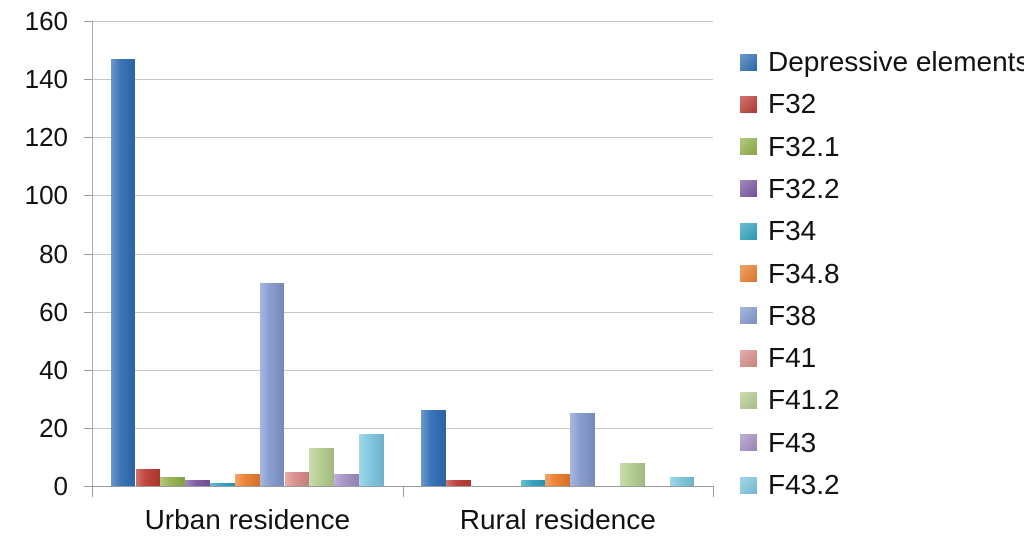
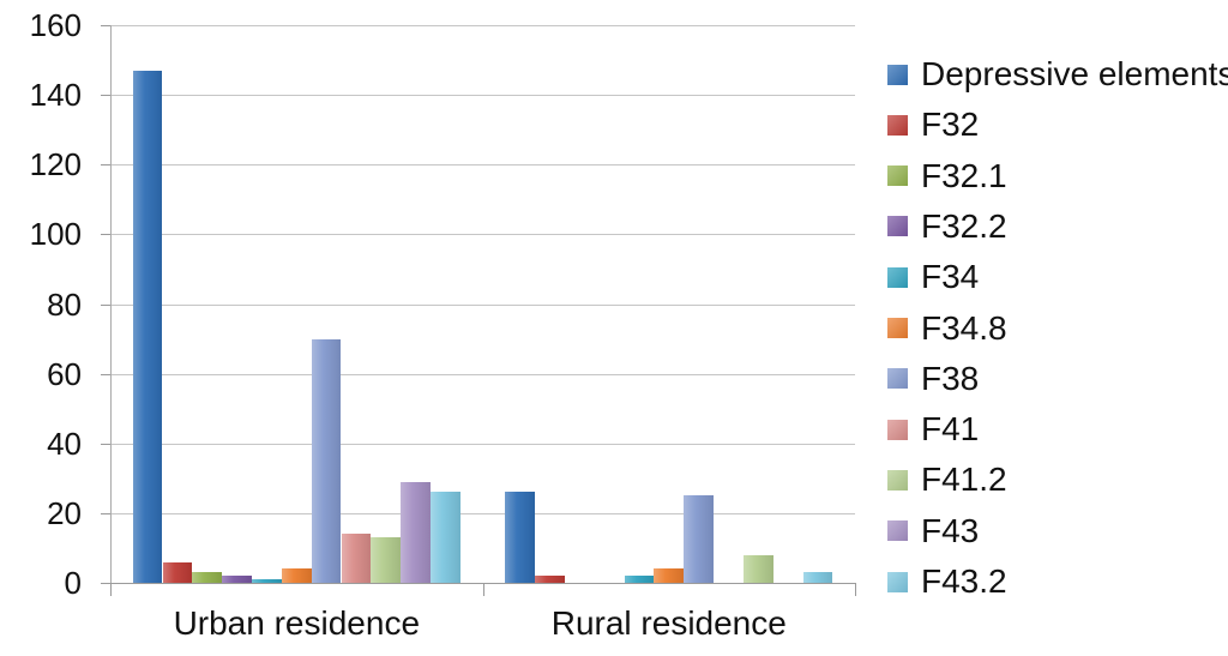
F41/Urban residence: 5 -> 14
F43/Urban residence: 4 -> 29
F43.2/Urban residence: 18 -> 26
